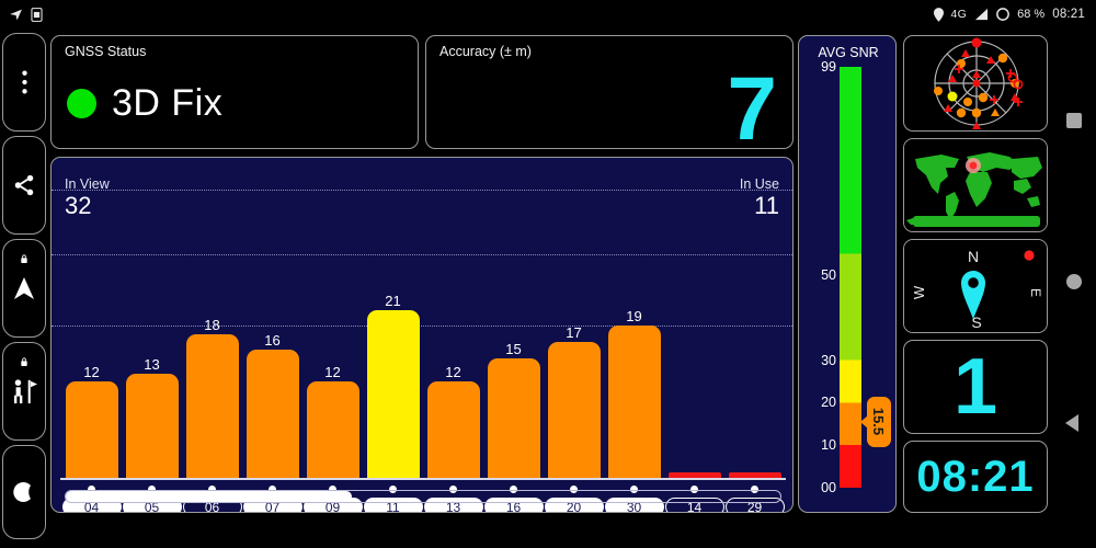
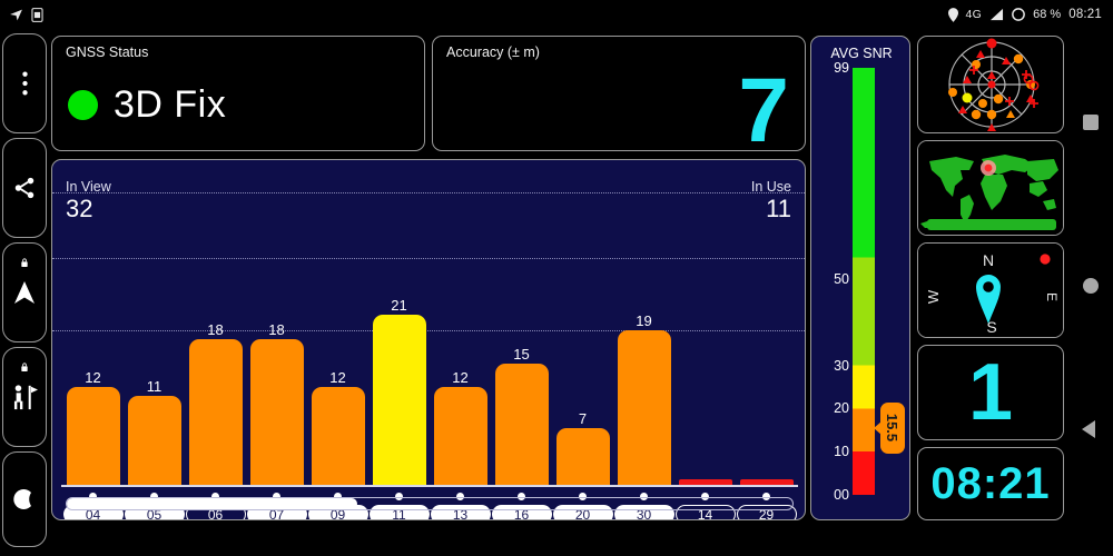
05: 13 -> 11
07: 16 -> 18
20: 17 -> 7
